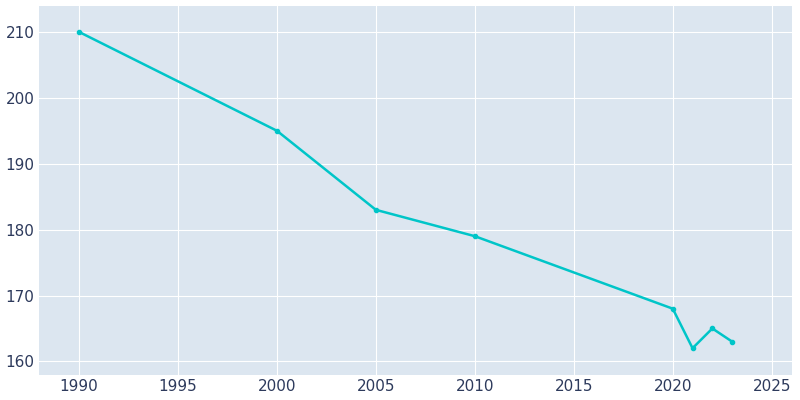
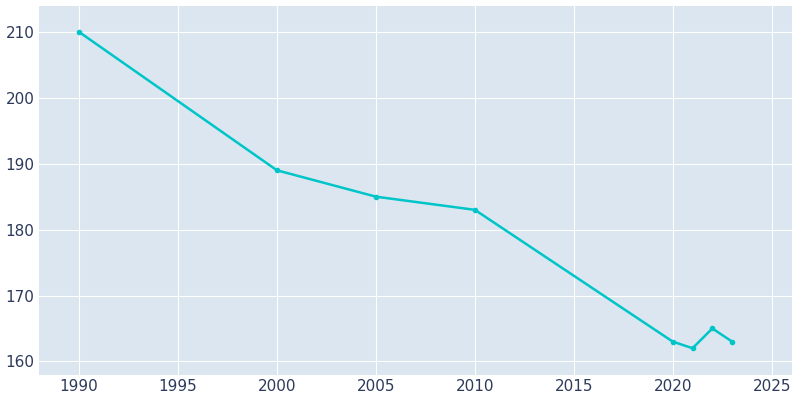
2000: 195 -> 189
2005: 183 -> 185
2010: 179 -> 183
2020: 168 -> 163
